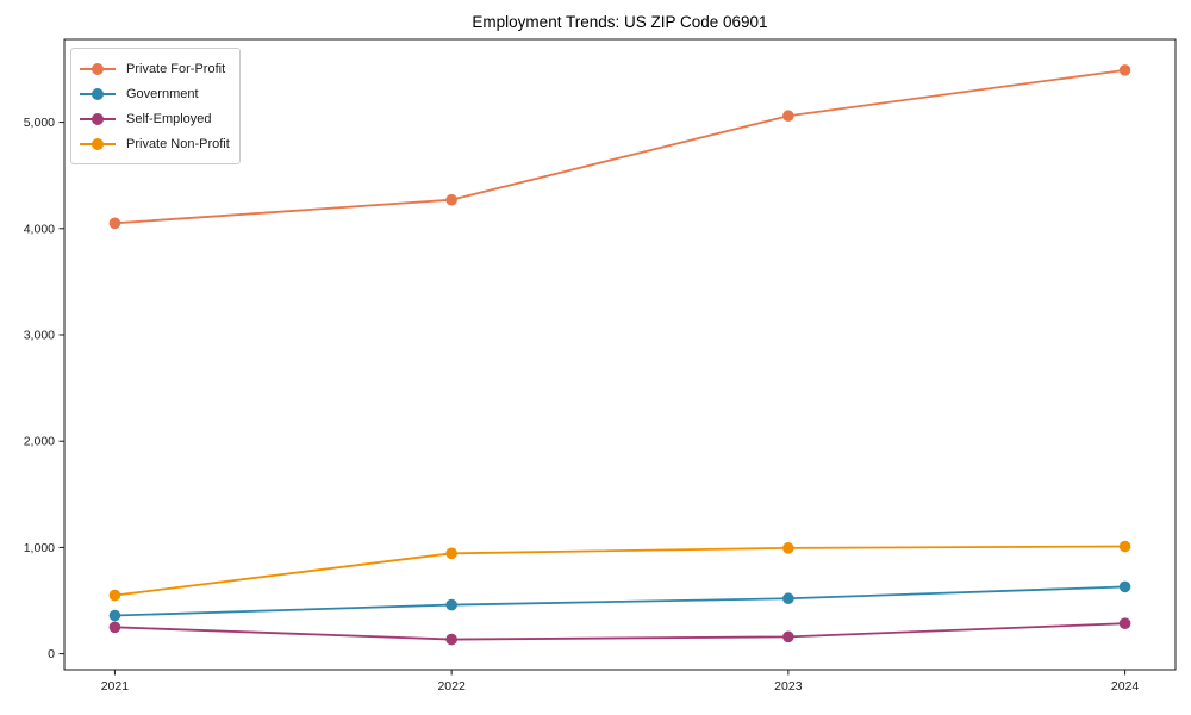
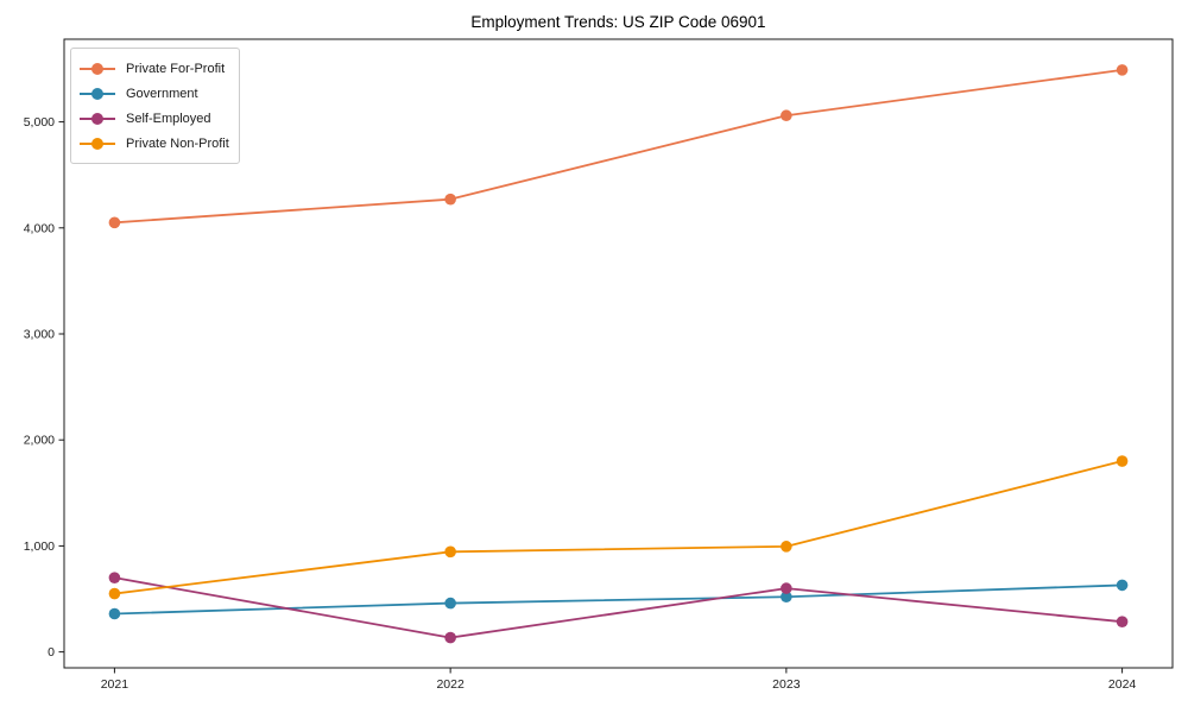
Self-Employed/2021: 200 -> 700
Self-Employed/2023: 200 -> 600
Private Non-Profit/2024: 1000 -> 1800
